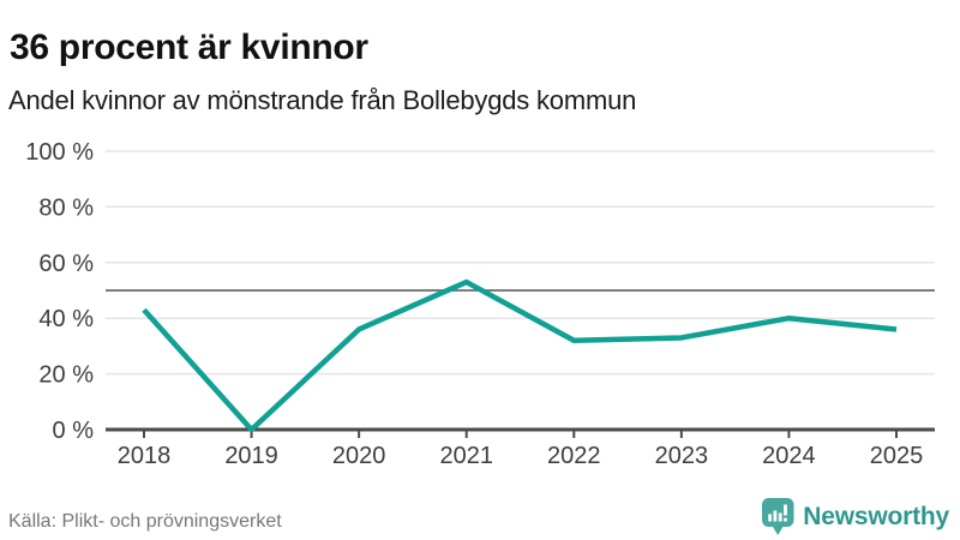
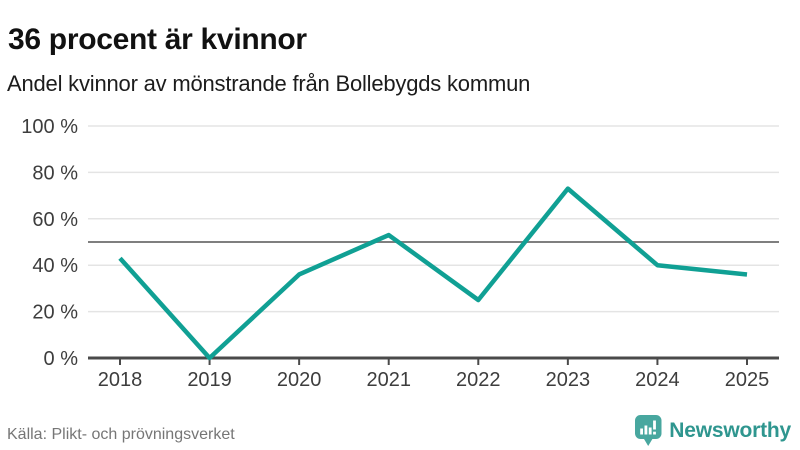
2022: 32% -> 25%
2023: 33% -> 73%
